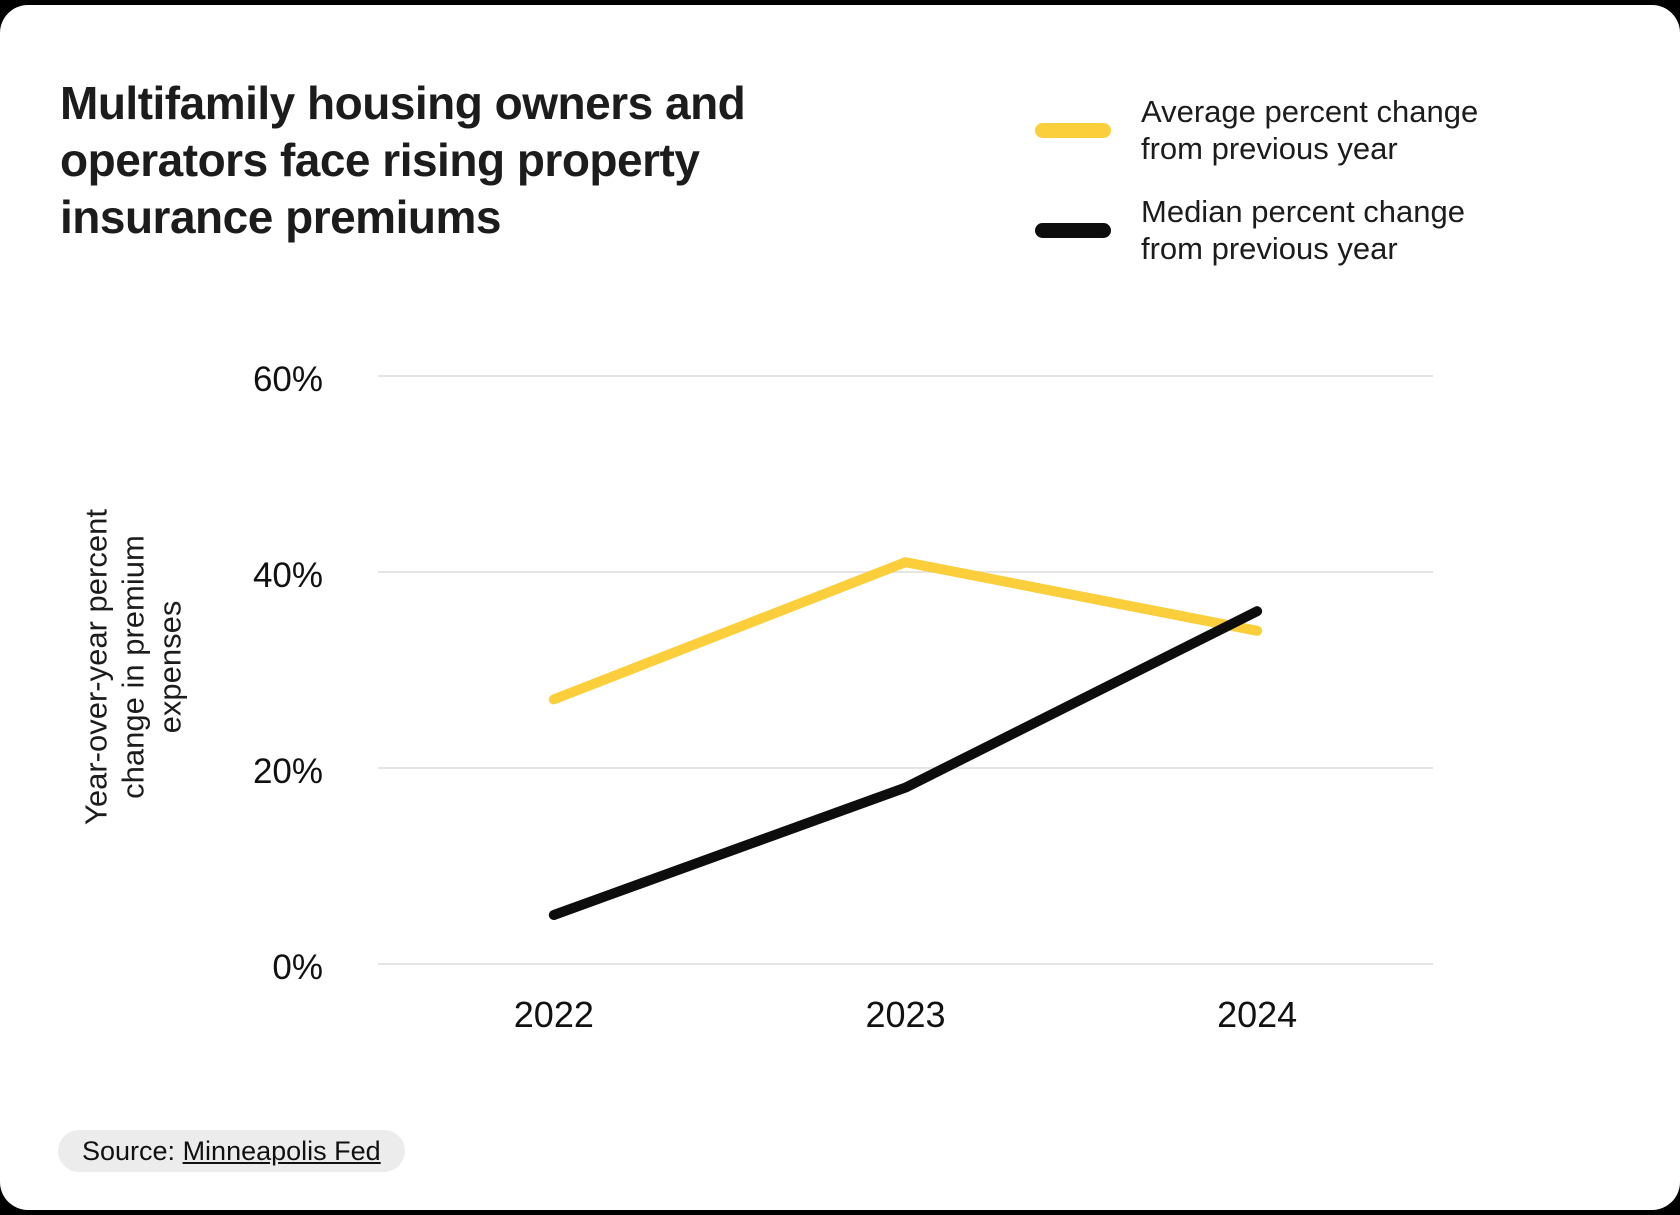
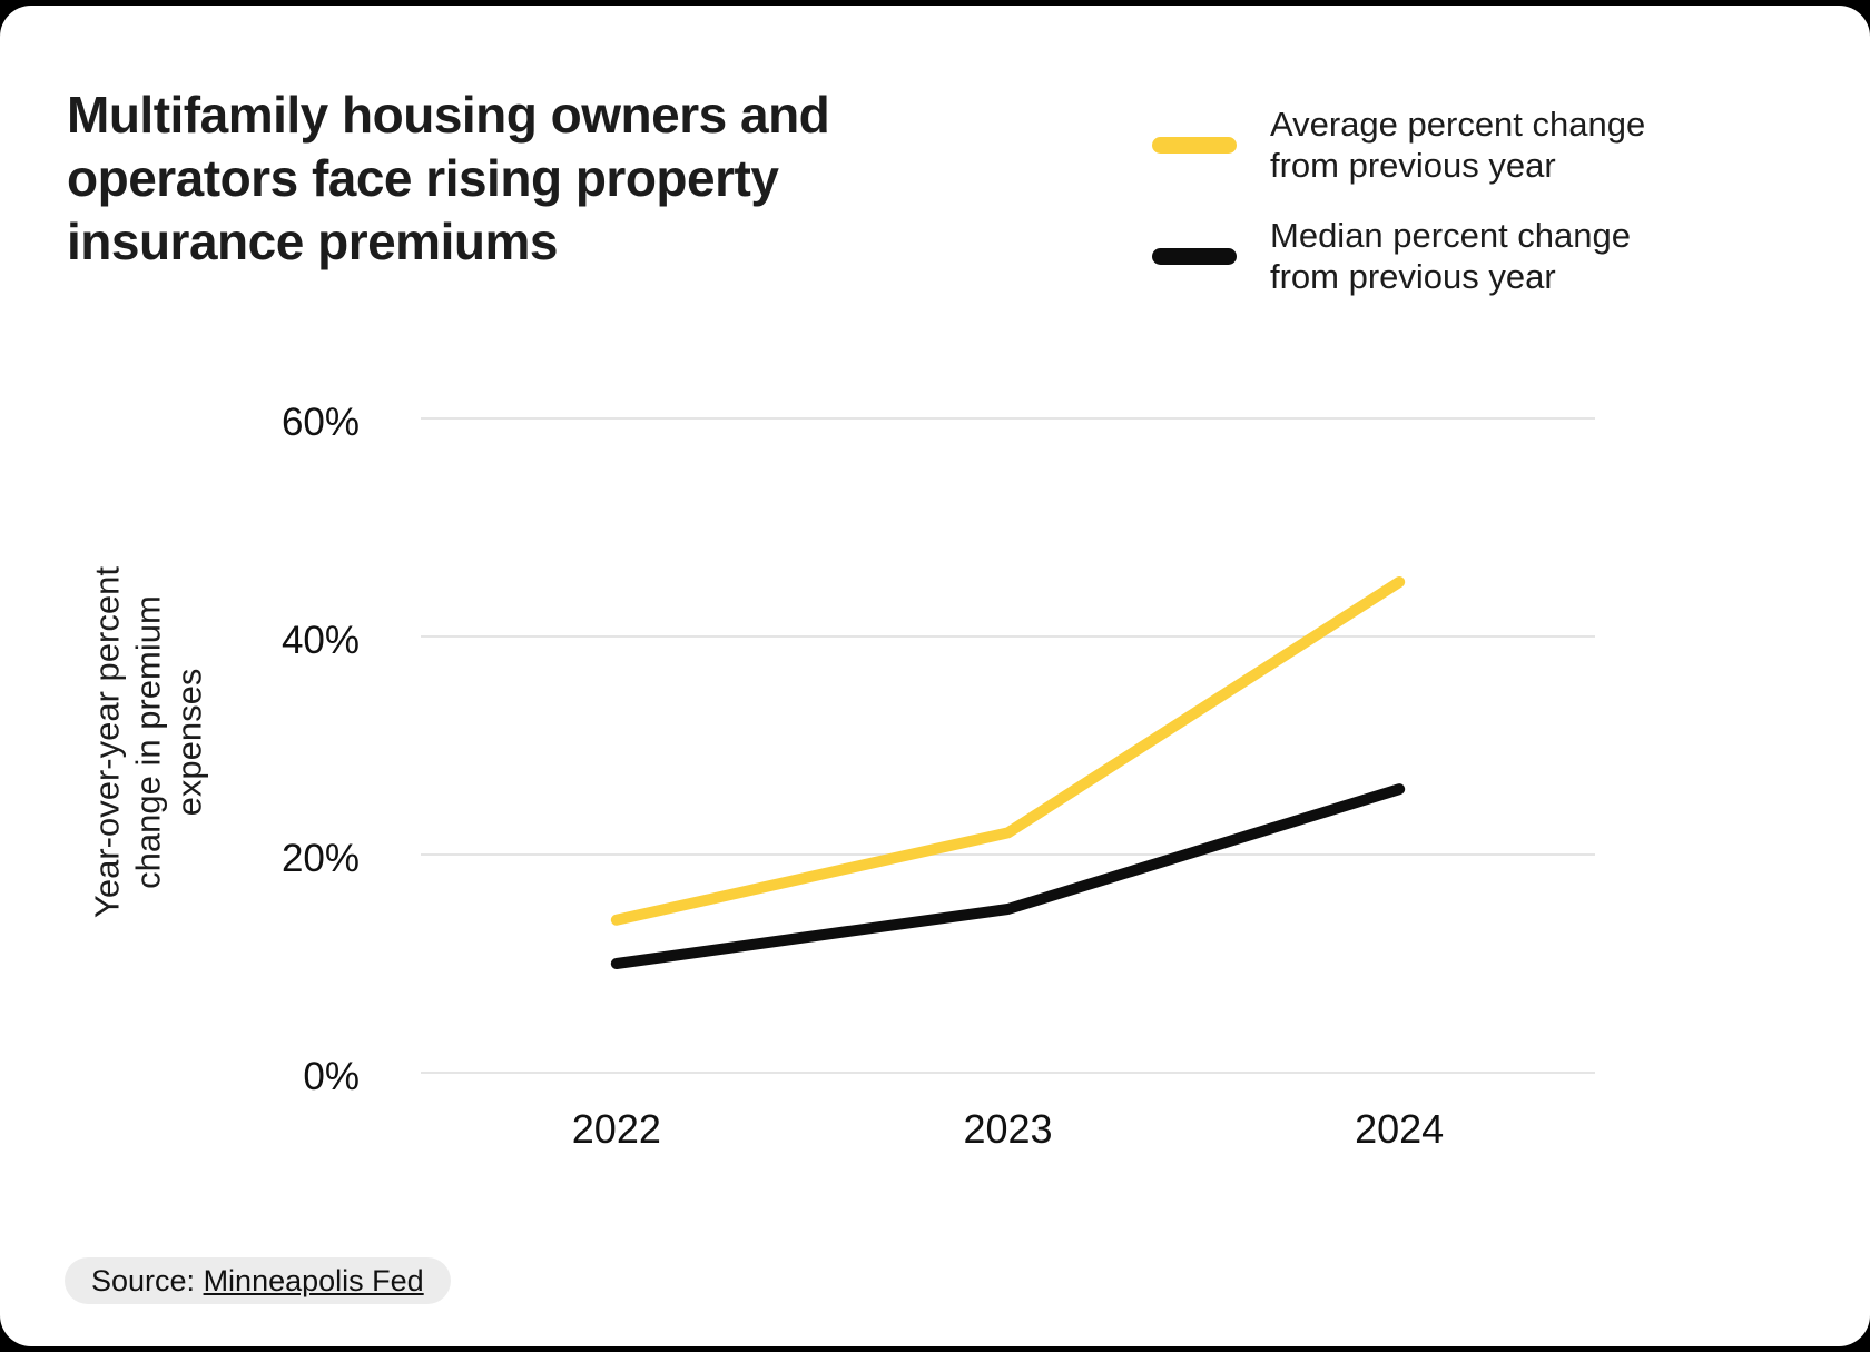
Average percent change from previous year/2022: 27% -> 14%
Median percent change from previous year/2022: 5% -> 10%
Average percent change from previous year/2023: 41% -> 22%
Median percent change from previous year/2023: 18% -> 15%
Average percent change from previous year/2024: 34% -> 45%
Median percent change from previous year/2024: 36% -> 26%
